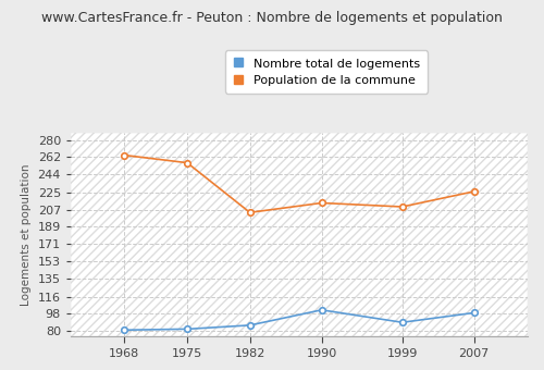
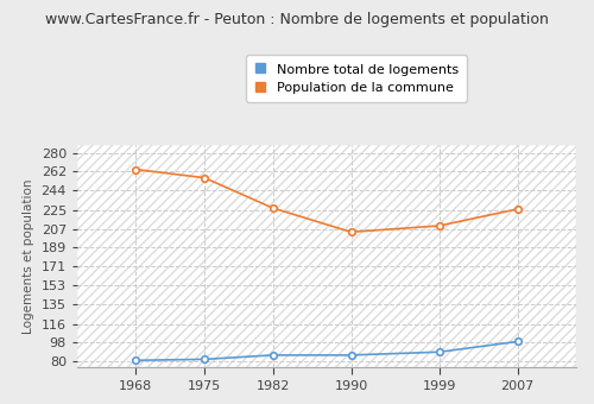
Population de la commune/1982: 204 -> 227
Nombre total de logements/1990: 102 -> 86
Population de la commune/1990: 214 -> 204
